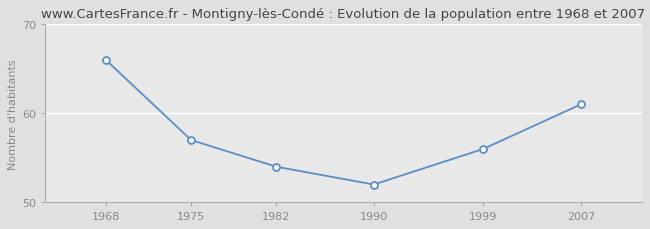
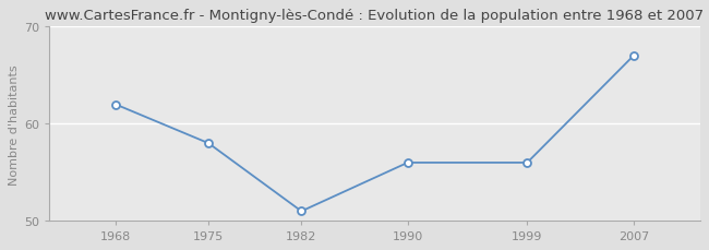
1968: 66 -> 62
1975: 57 -> 58
1982: 54 -> 51
1990: 52 -> 56
2007: 61 -> 67
